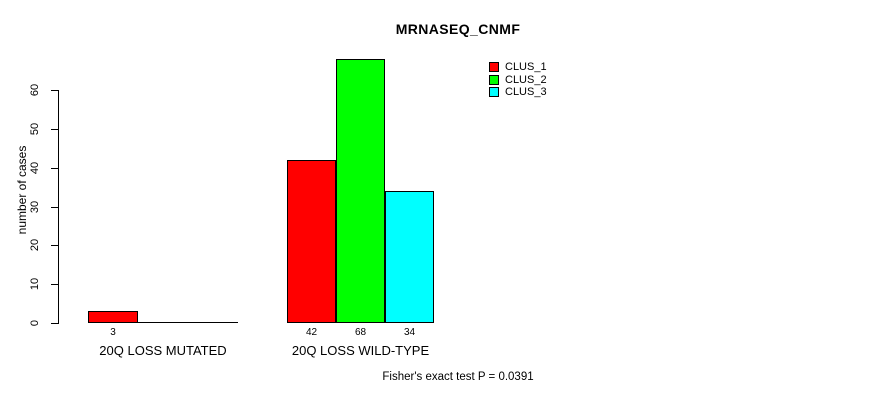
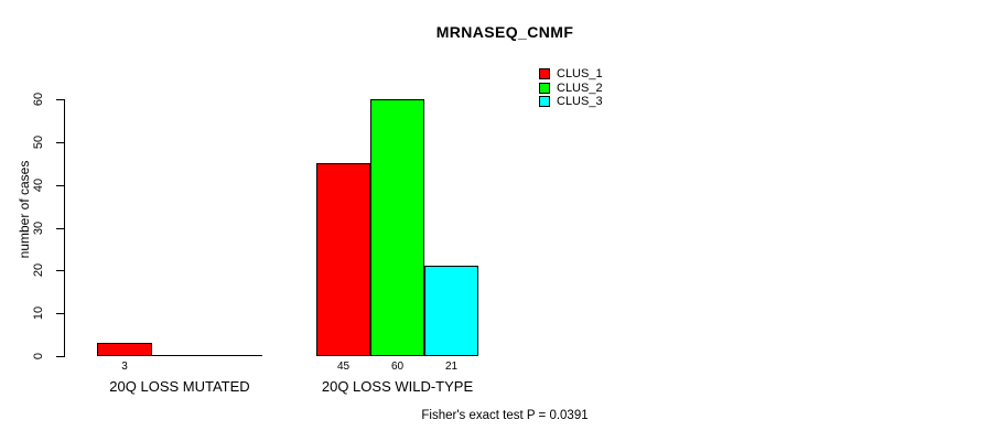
CLUS_1/20Q LOSS WILD-TYPE: 42 -> 45
CLUS_2/20Q LOSS WILD-TYPE: 68 -> 60
CLUS_3/20Q LOSS WILD-TYPE: 34 -> 21
